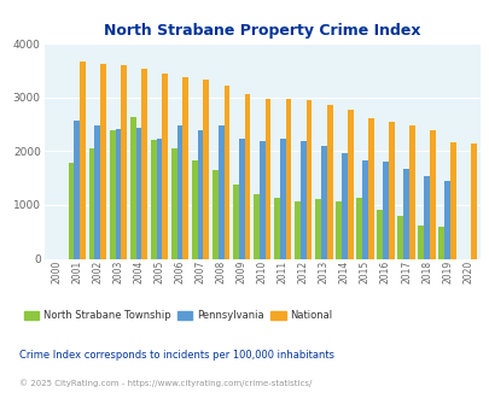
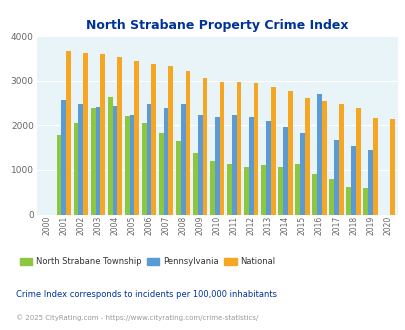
Pennsylvania/2016: 1800 -> 2700
